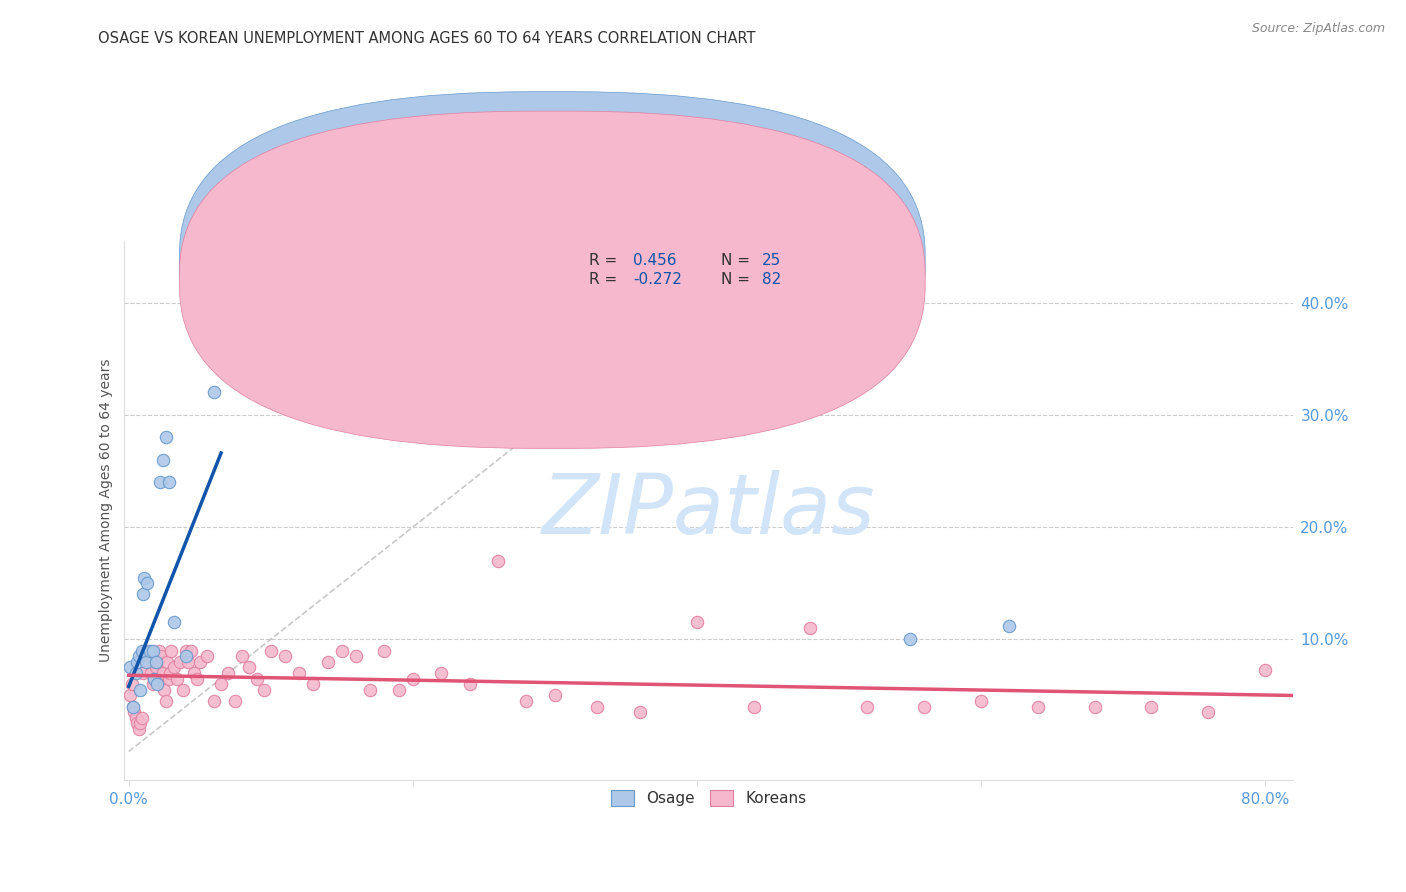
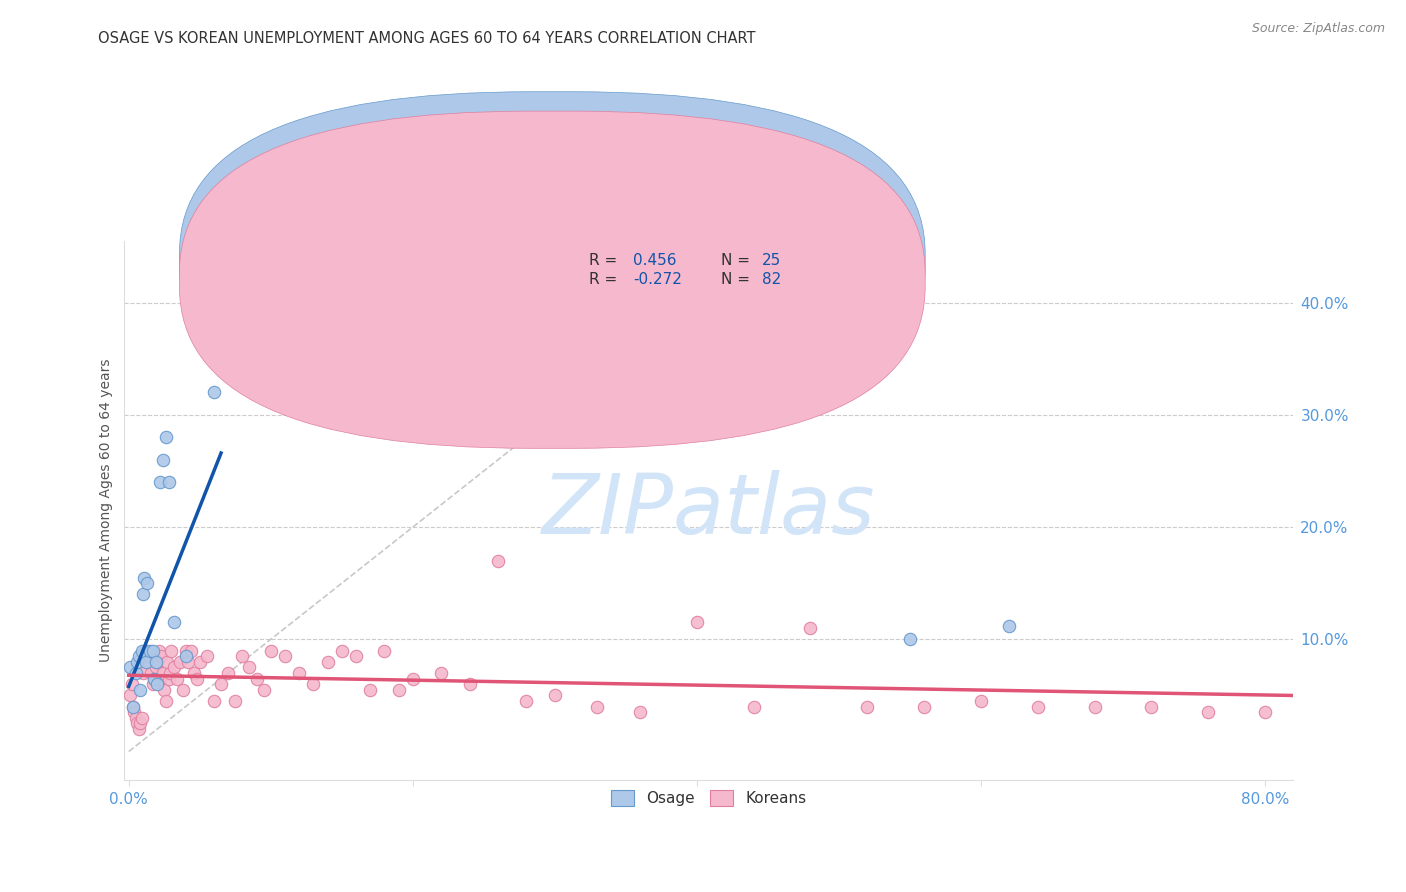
Koreans/80.0%: 7.3% -> 3.5%
